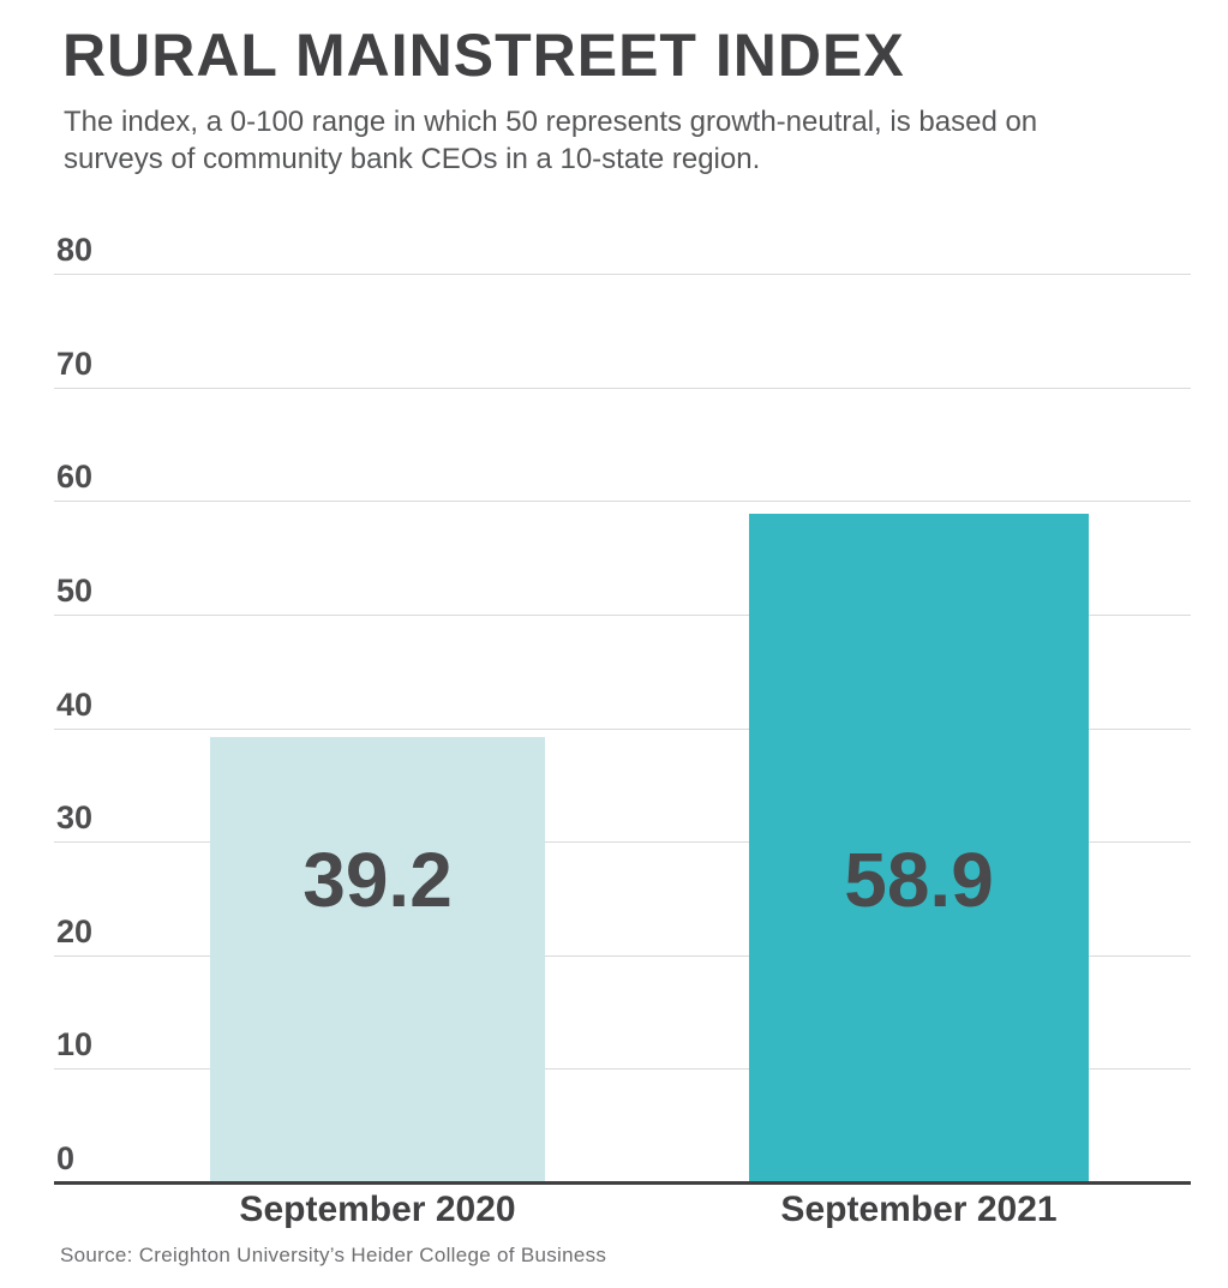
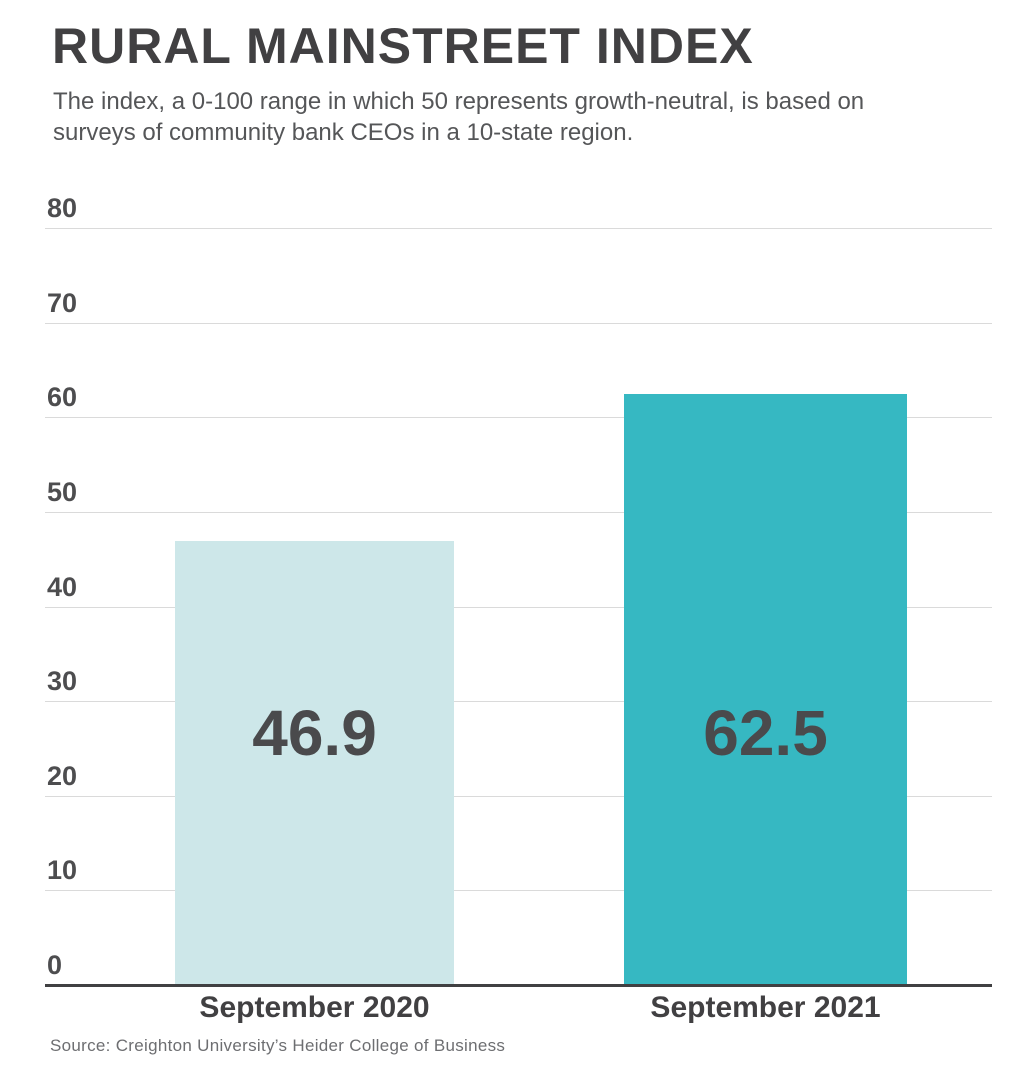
September 2020: 39.2 -> 46.9
September 2021: 58.9 -> 62.5
